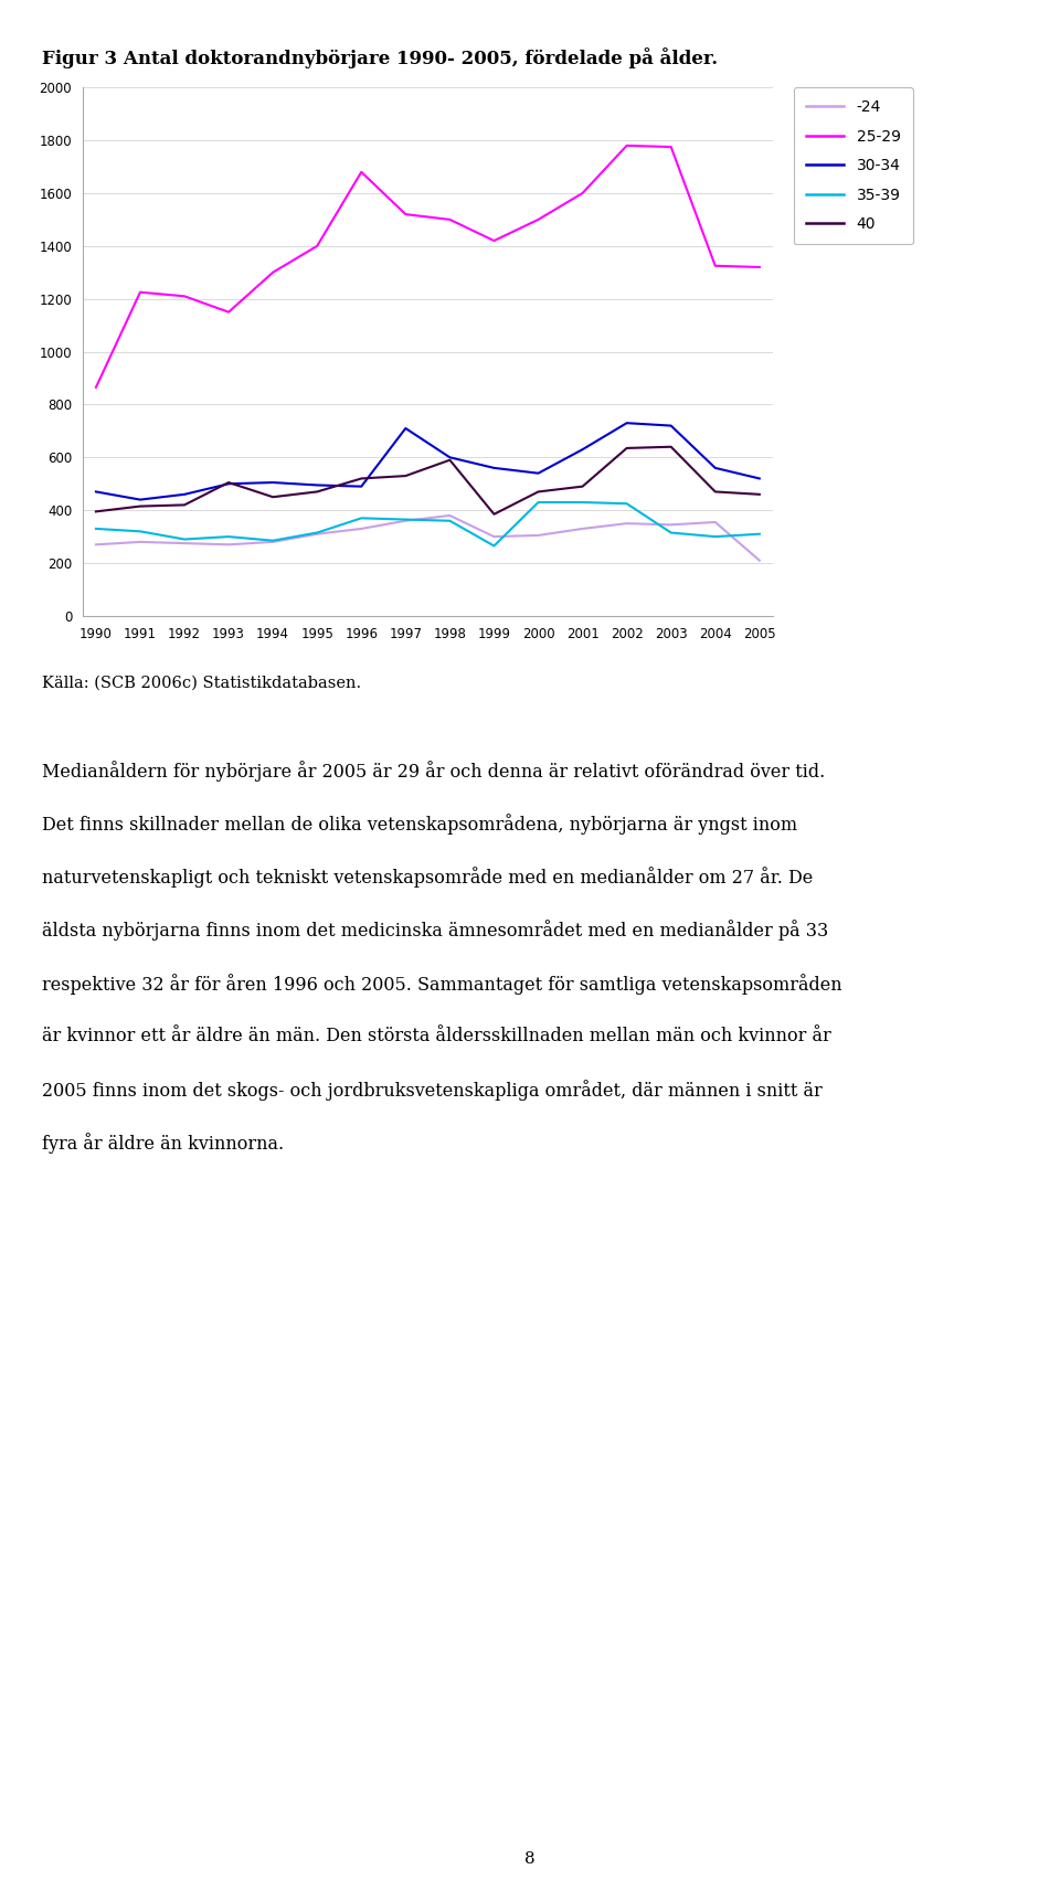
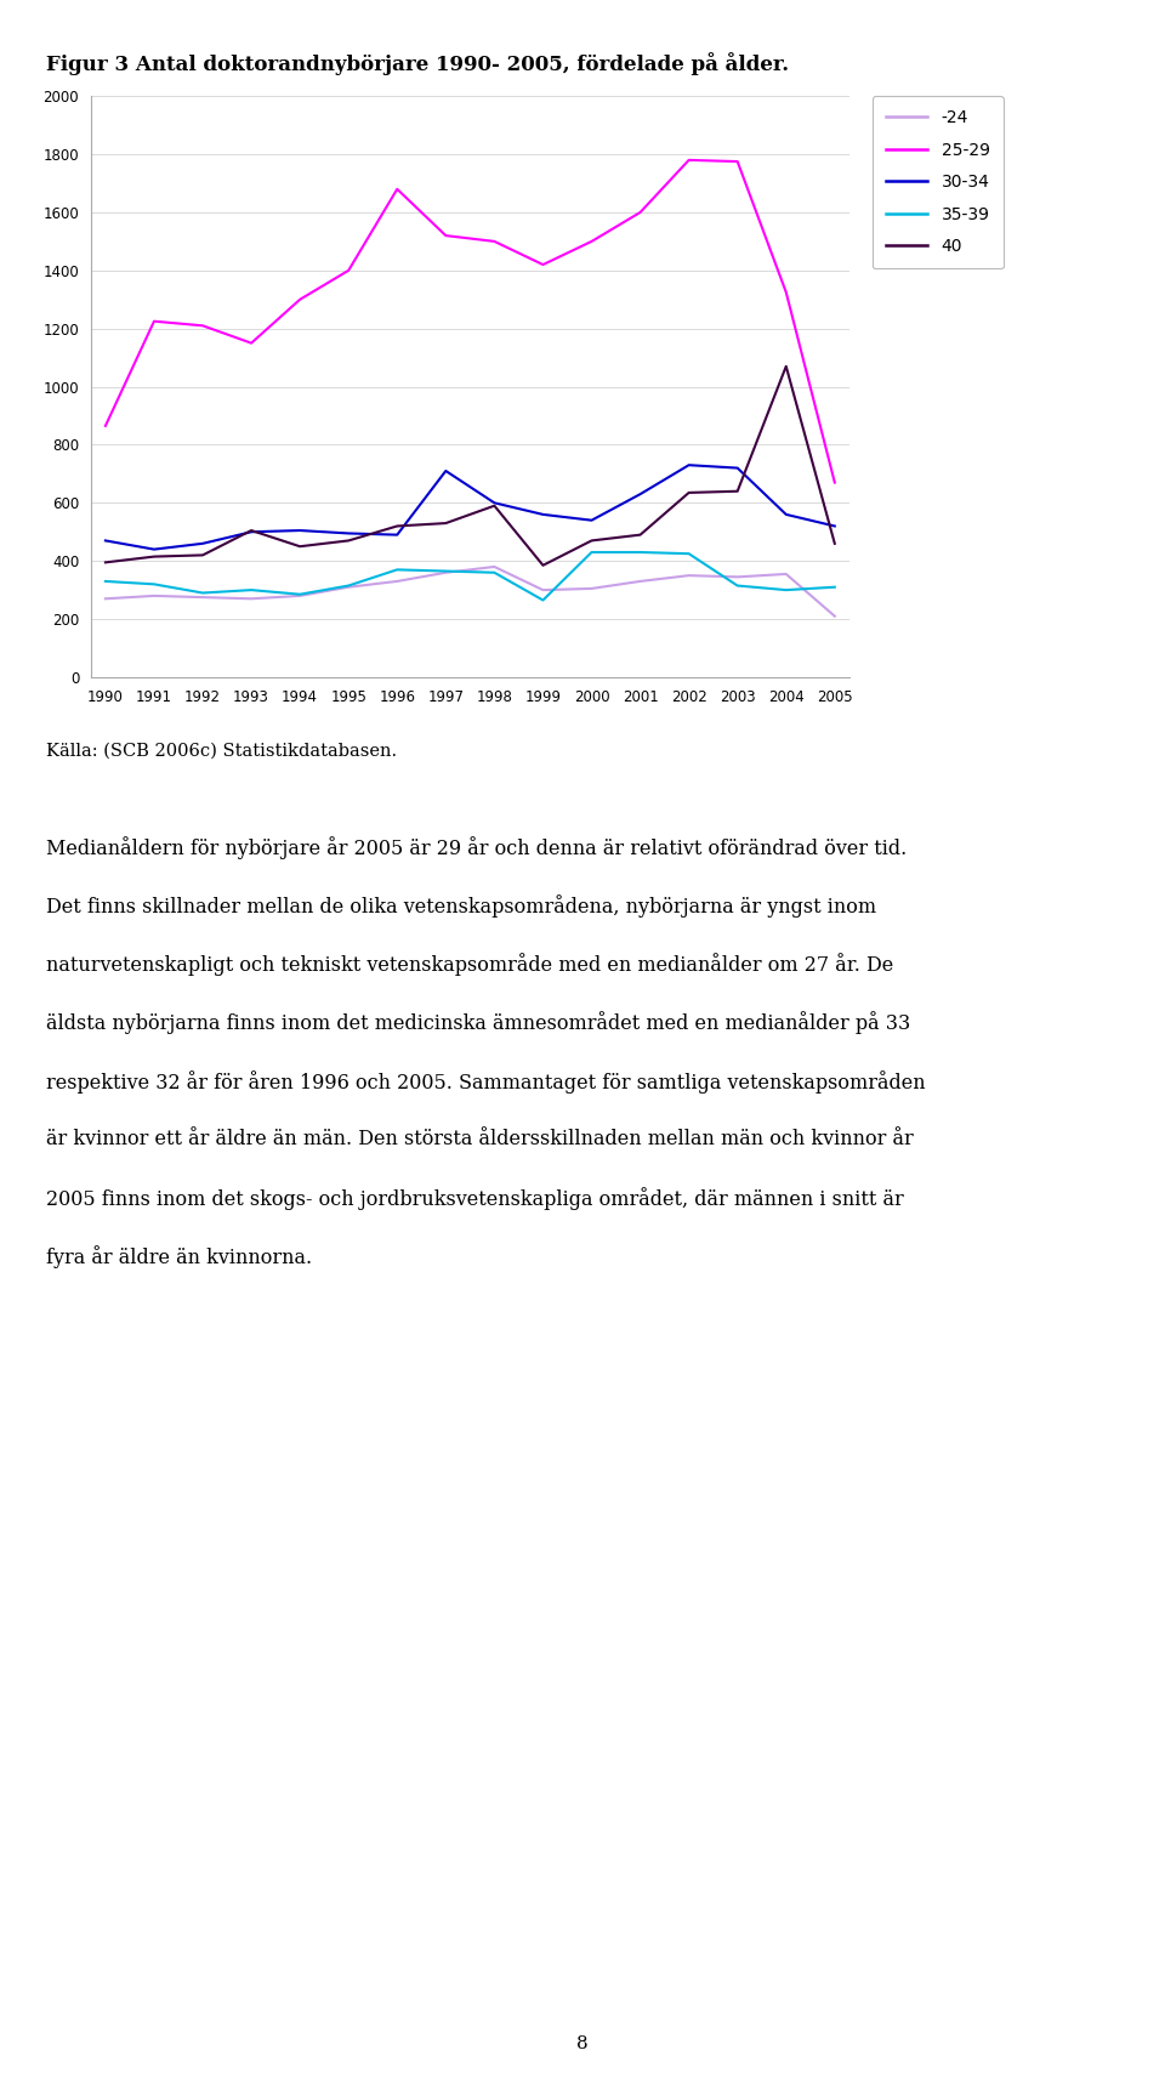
40/2004: 470 -> 1070
25-29/2005: 1320 -> 670
